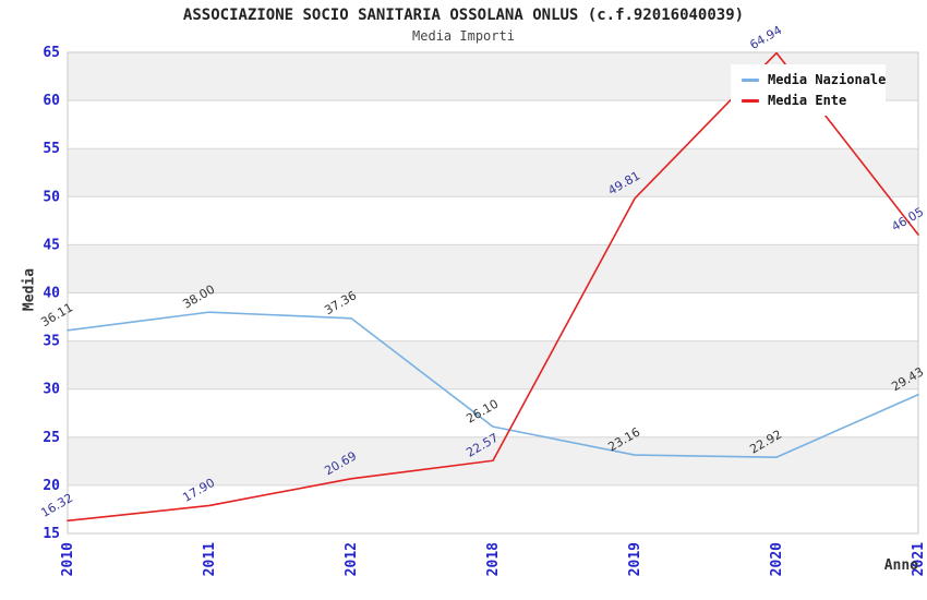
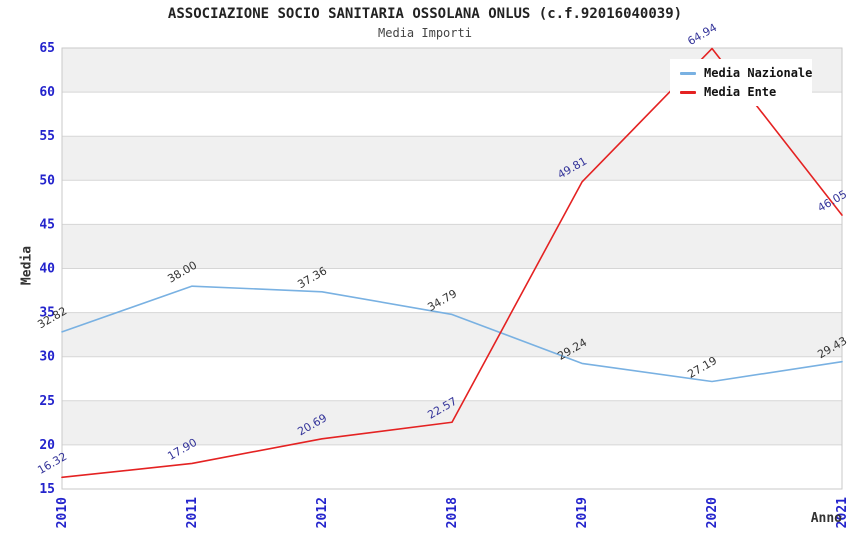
Media Nazionale/2010: 36.11 -> 32.82
Media Nazionale/2018: 26.10 -> 34.79
Media Nazionale/2019: 23.16 -> 29.24
Media Nazionale/2020: 22.92 -> 27.19
